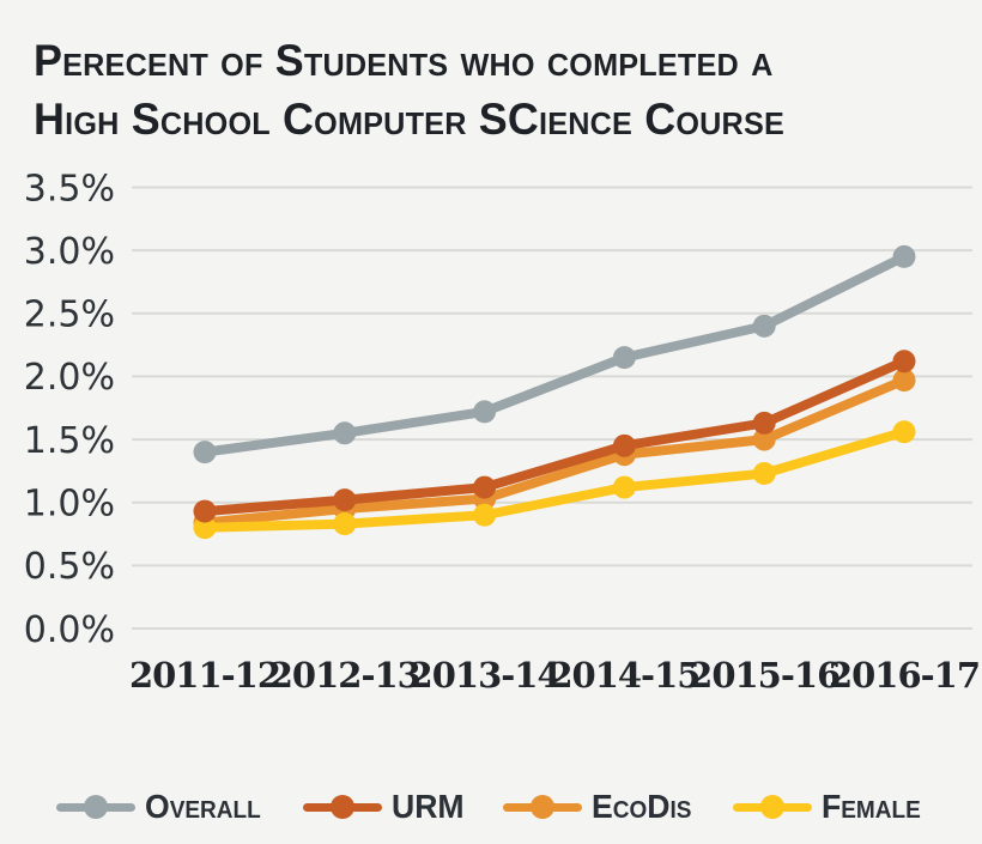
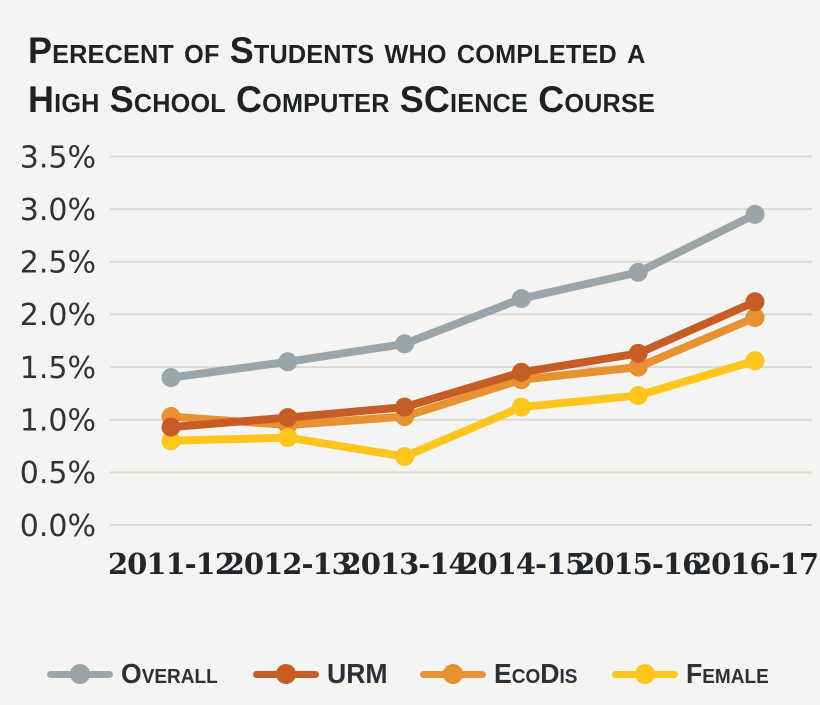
EcoDis/2011-12: 0.84% -> 1.03%
Female/2013-14: 0.90% -> 0.65%
